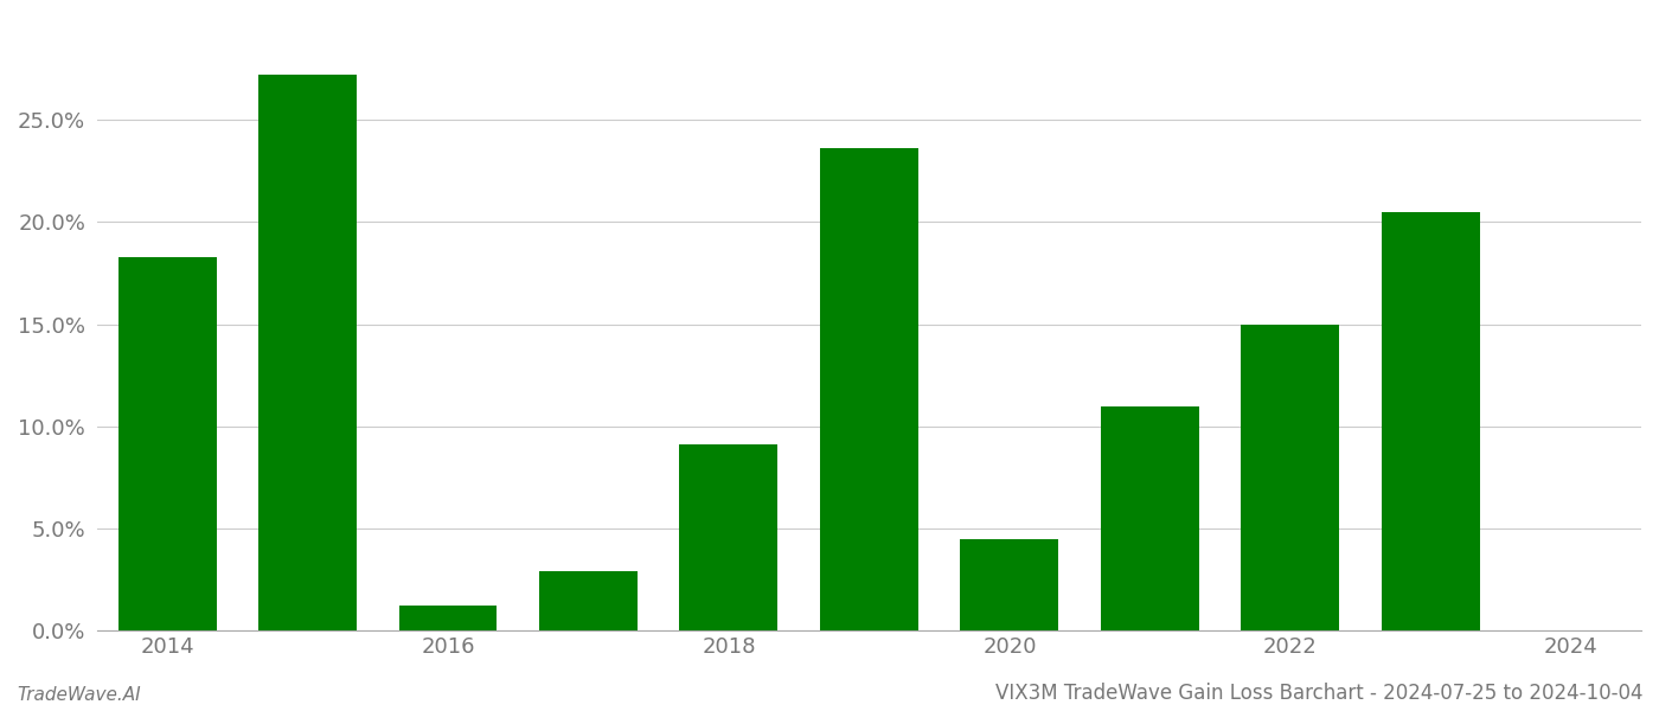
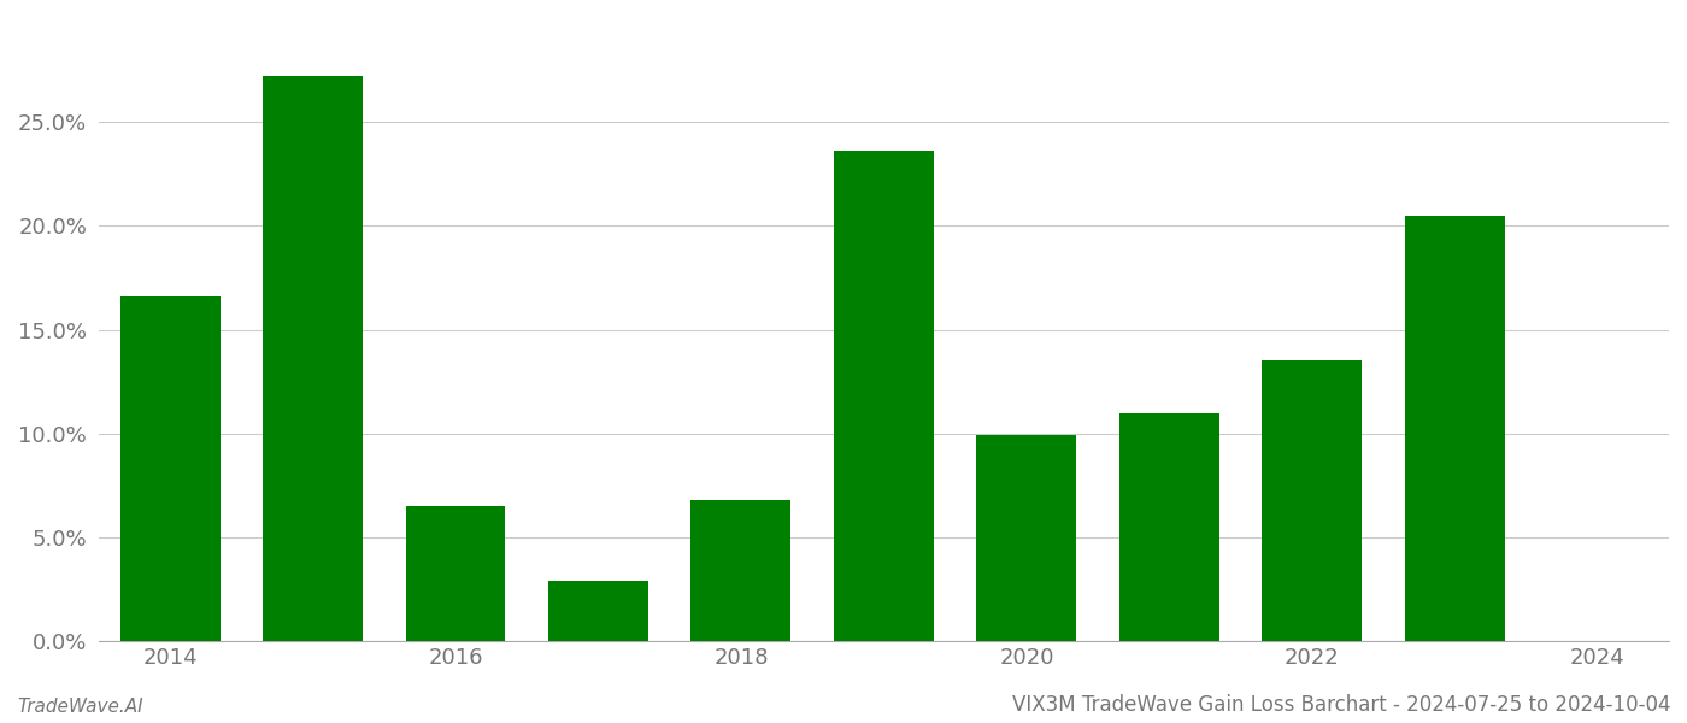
2014: 18.3% -> 16.6%
2016: 1.2% -> 6.5%
2018: 9.1% -> 6.8%
2020: 4.5% -> 9.9%
2022: 15.0% -> 13.5%
